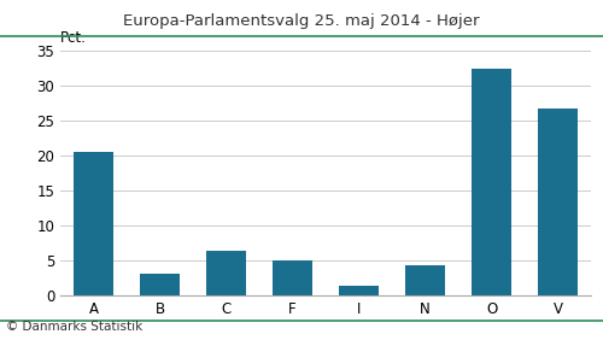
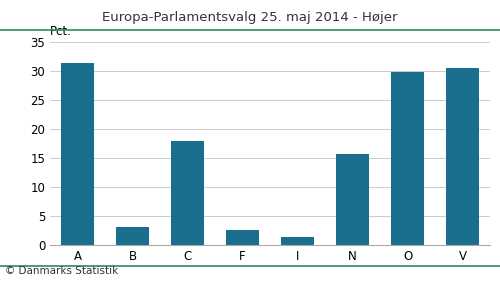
A: 20.5 -> 31.4
C: 6.5 -> 18.0
F: 5.1 -> 2.6
N: 4.3 -> 15.8
O: 32.5 -> 29.8
V: 26.7 -> 30.6
